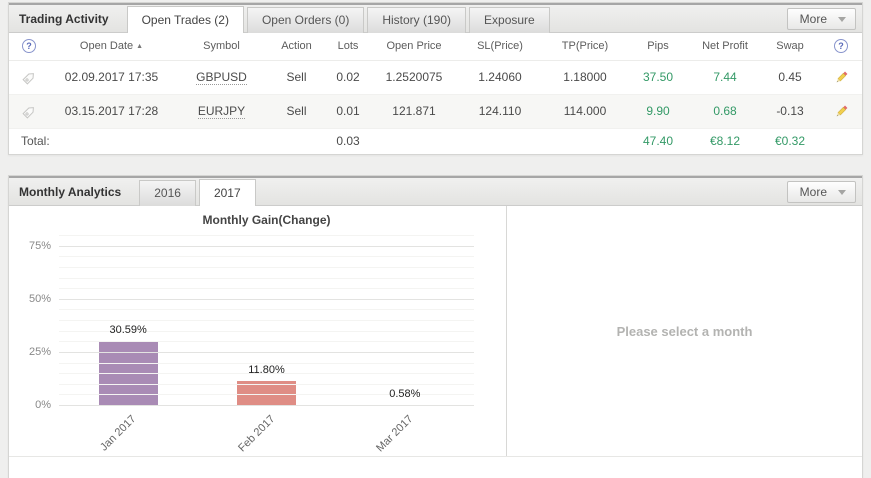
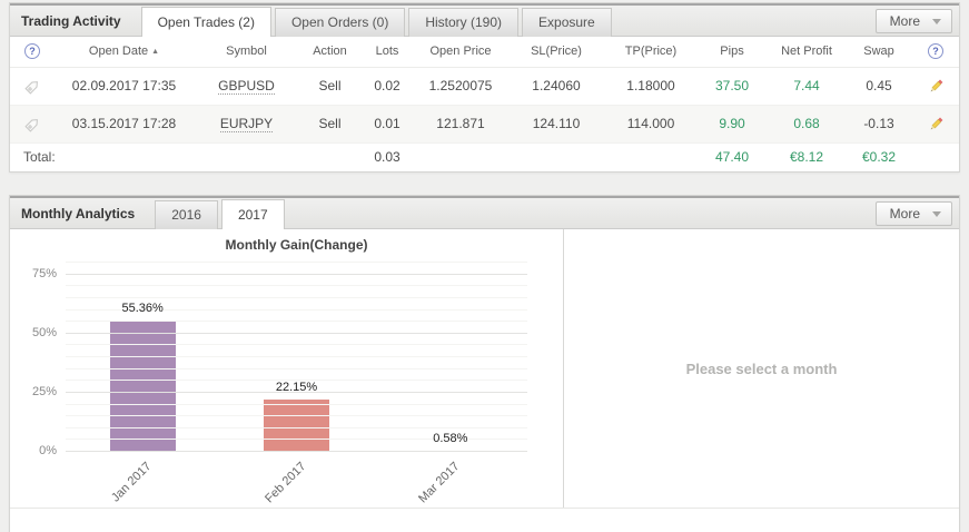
Jan 2017: 30.59% -> 55.36%
Feb 2017: 11.80% -> 22.15%
